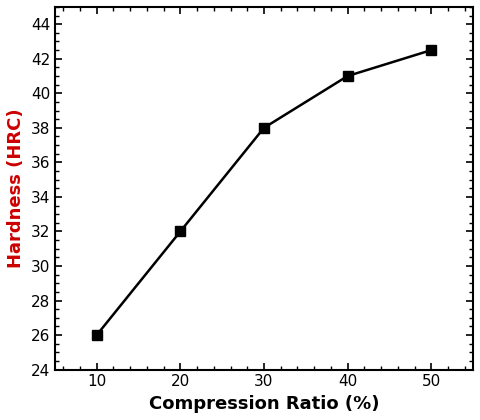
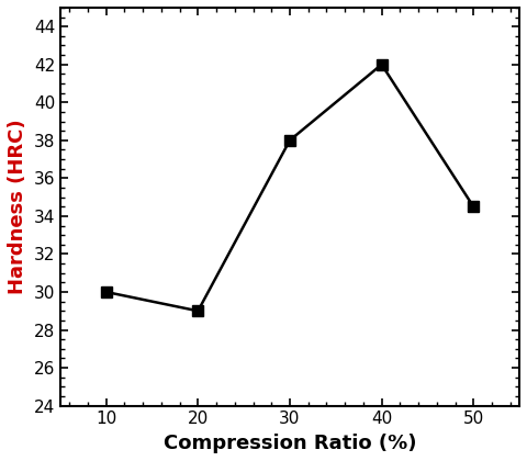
10: 26.0 -> 30.0
20: 32.0 -> 29.0
40: 41.0 -> 42.0
50: 42.5 -> 34.5
